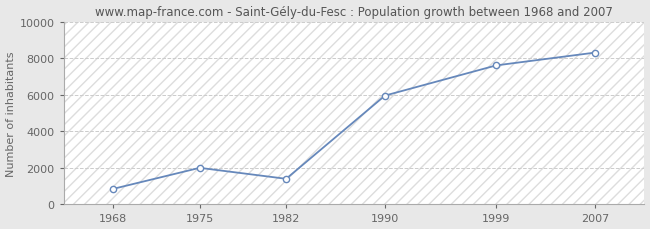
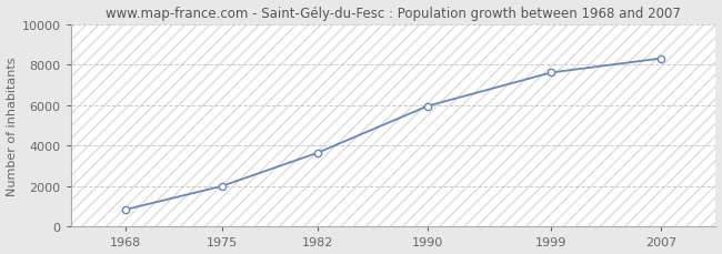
1982: 1400 -> 3600
